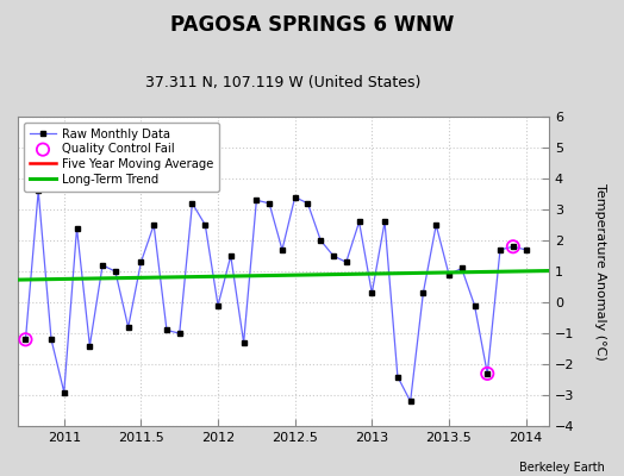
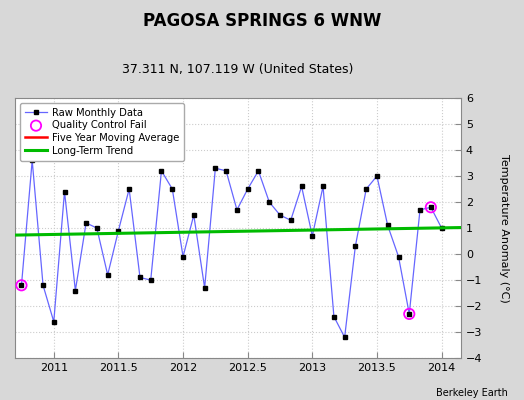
Raw Monthly Data/2011: -2.9 -> -2.6
Raw Monthly Data/2011.5: 1.3 -> 0.9
Raw Monthly Data/2012.5: 3.4 -> 2.5
Raw Monthly Data/2013: 0.3 -> 0.7
Raw Monthly Data/2013.5: 0.9 -> 3.0
Raw Monthly Data/2014: 1.7 -> 1.0
